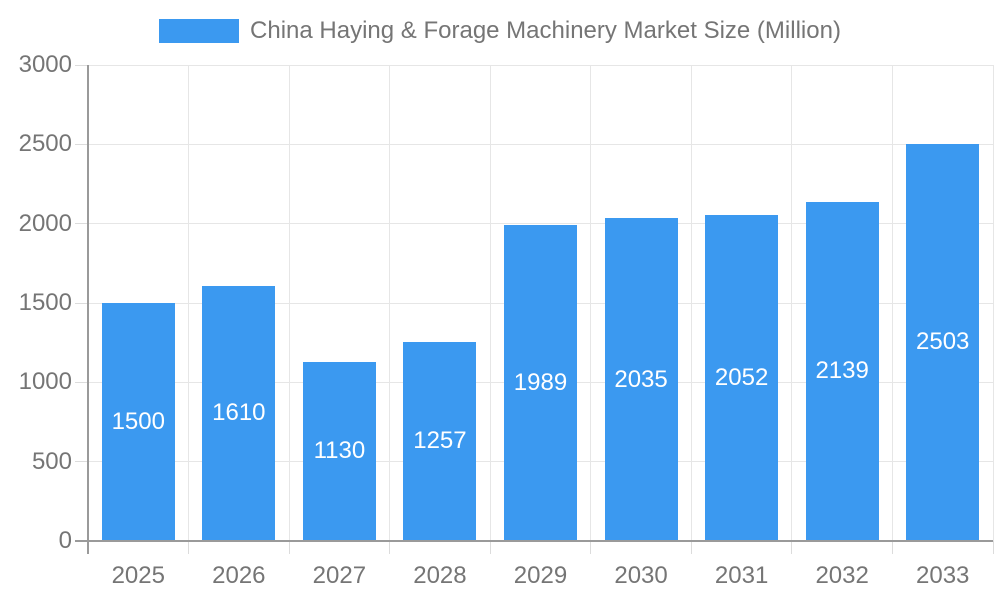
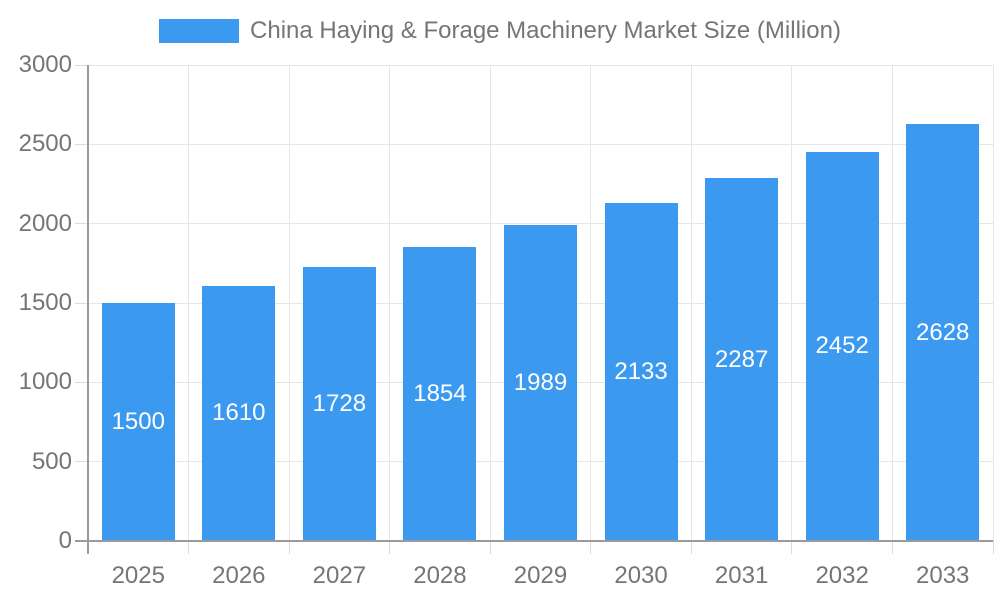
2027: 1130 -> 1728
2028: 1257 -> 1854
2030: 2035 -> 2133
2031: 2052 -> 2287
2032: 2139 -> 2452
2033: 2503 -> 2628
